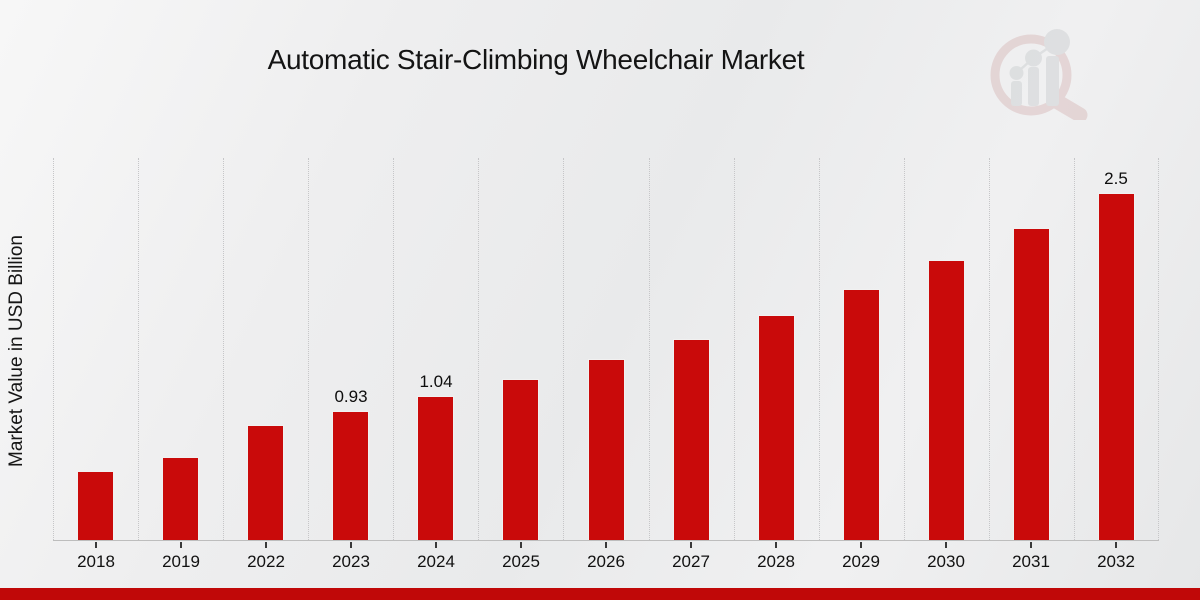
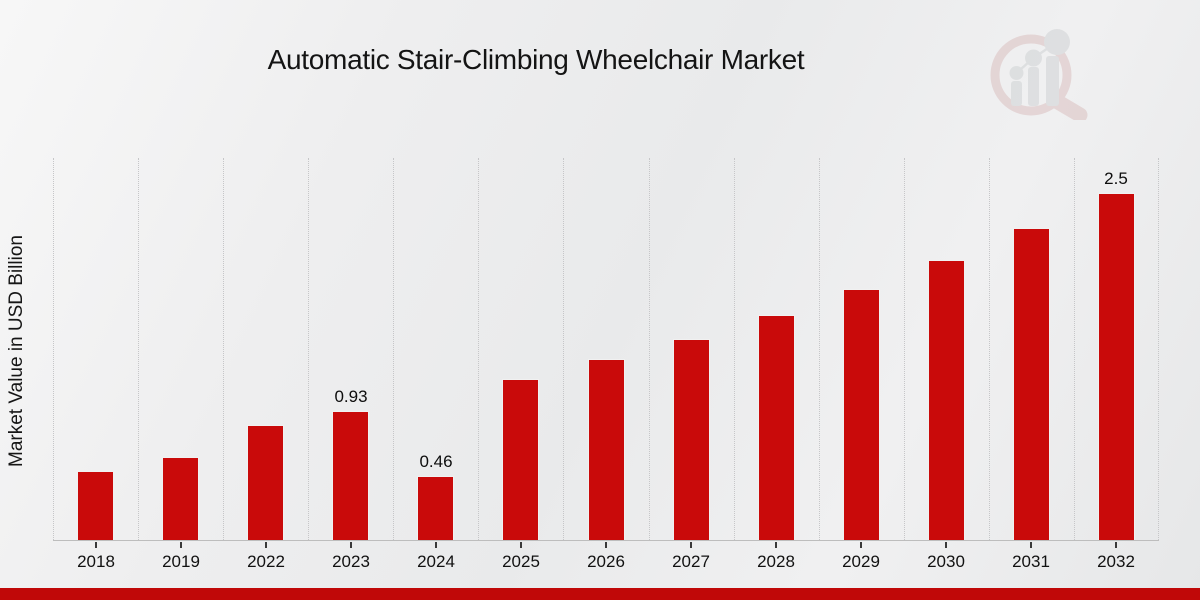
2024: 1.04 -> 0.46
